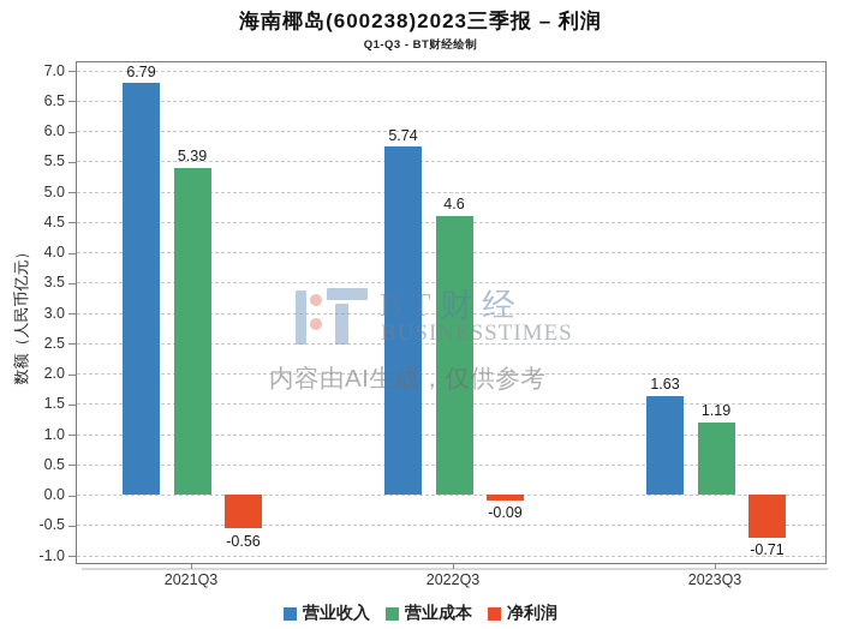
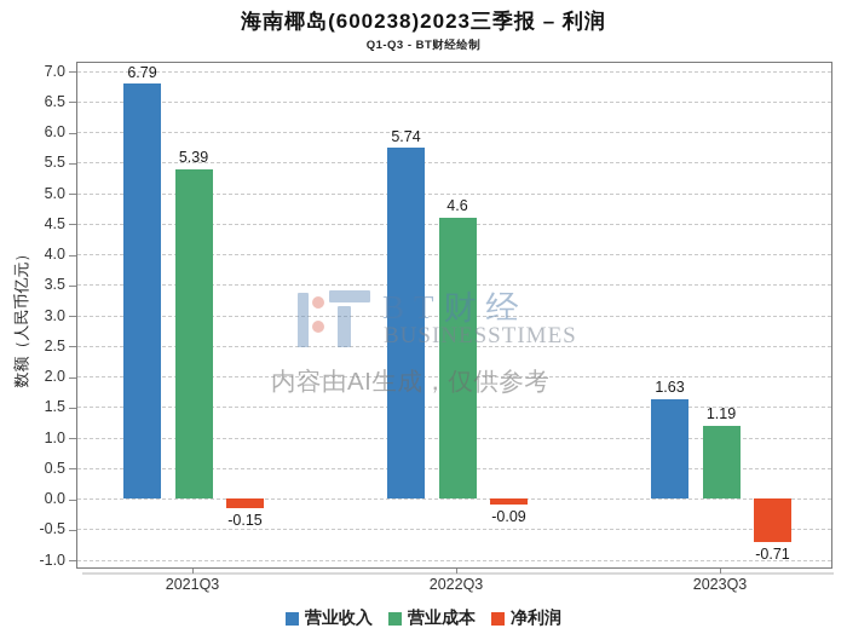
净利润/2021Q3: -0.56 -> -0.15
